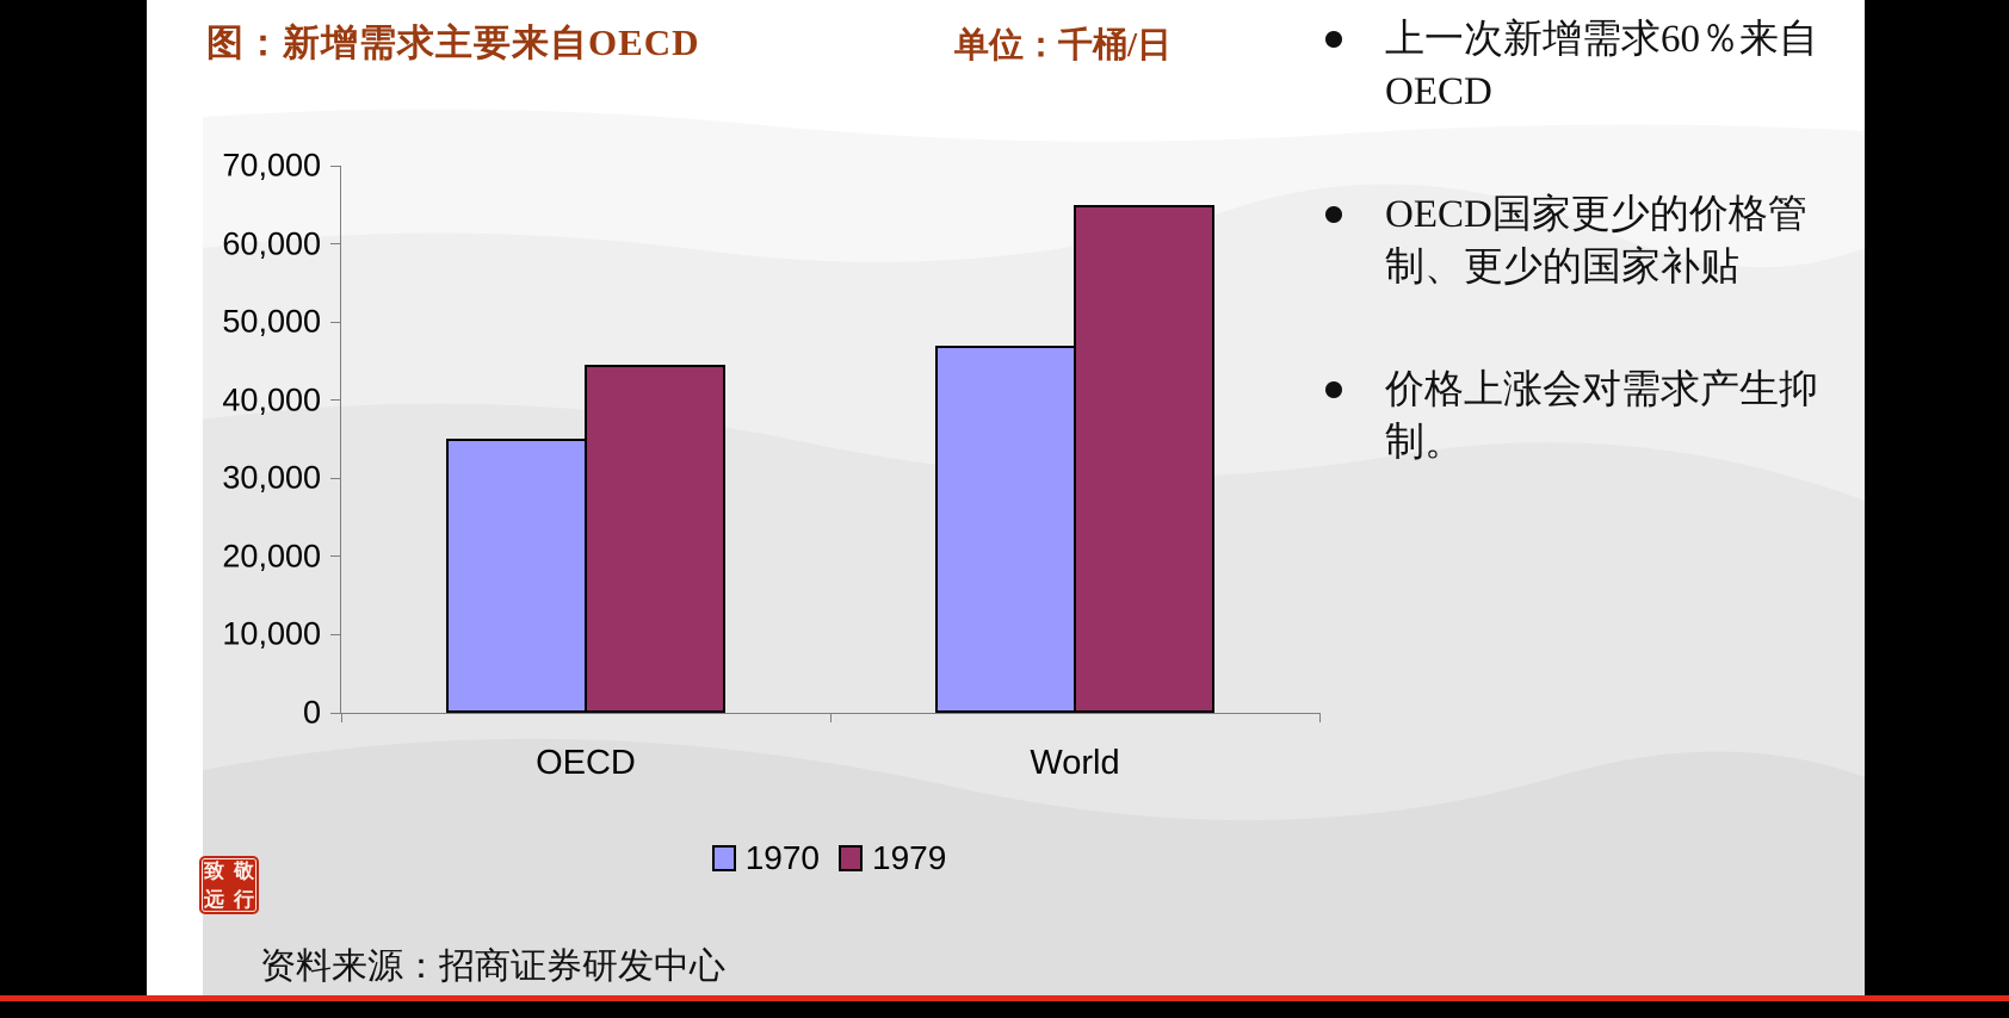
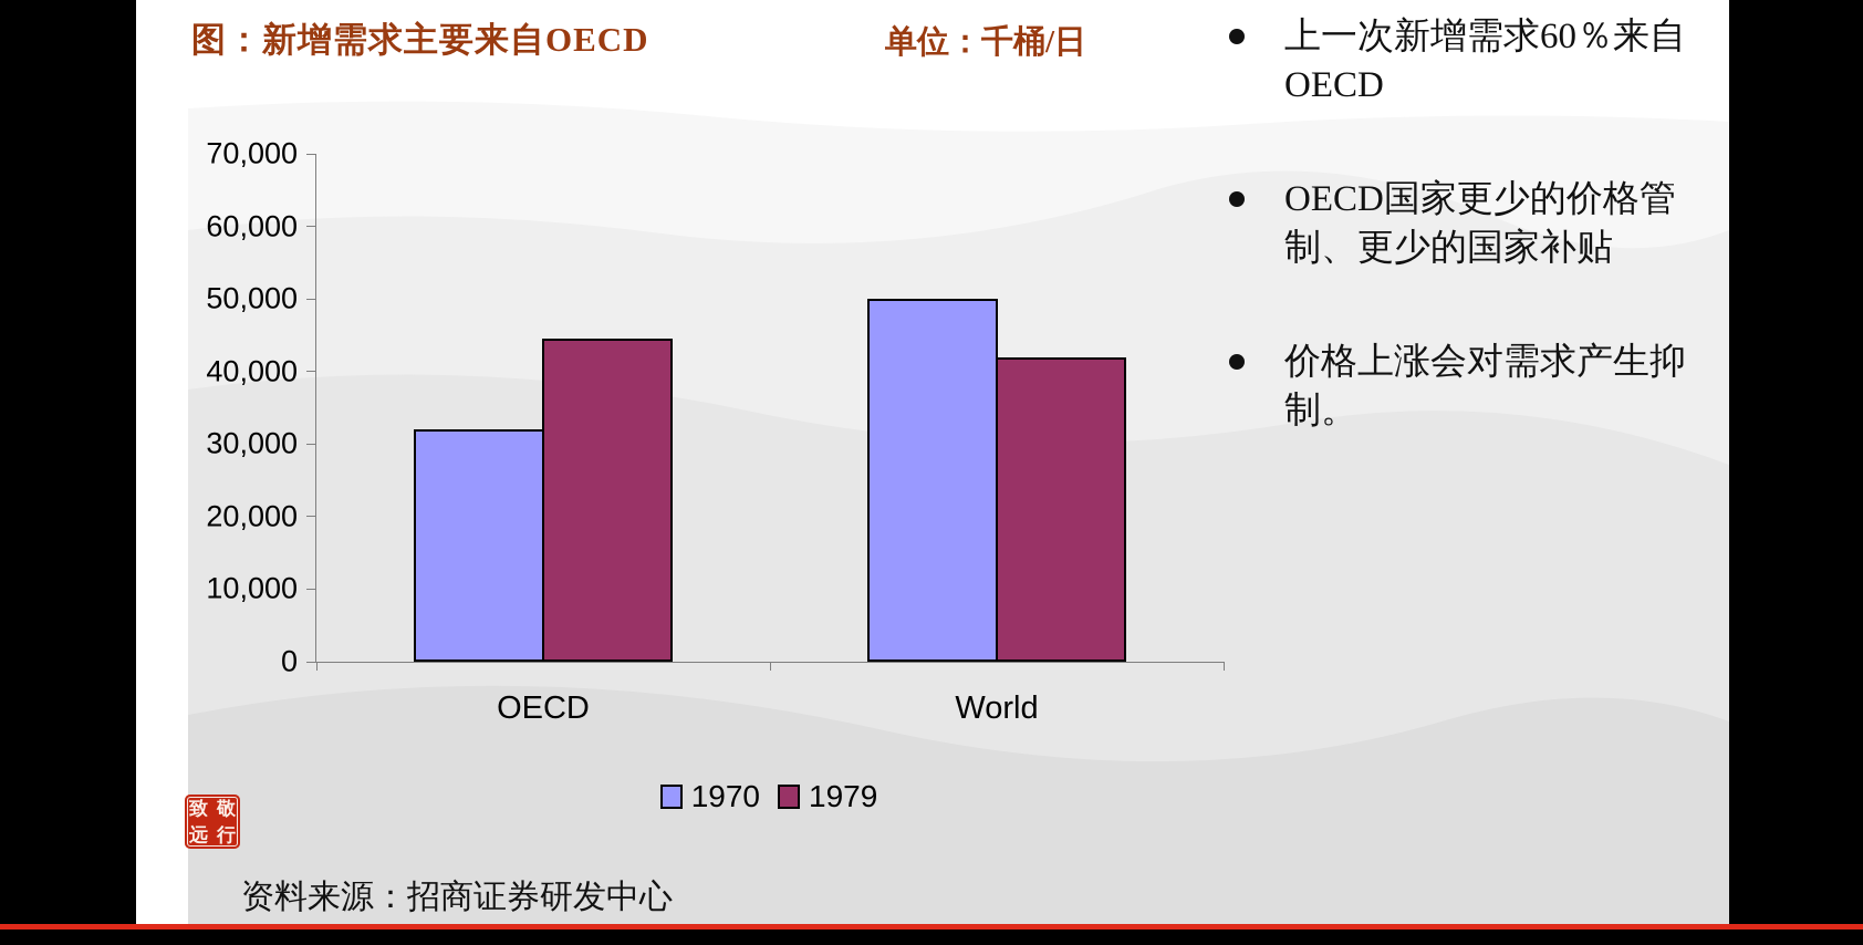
1970/OECD: 35000 -> 32000
1970/World: 47000 -> 50000
1979/World: 65000 -> 42000
